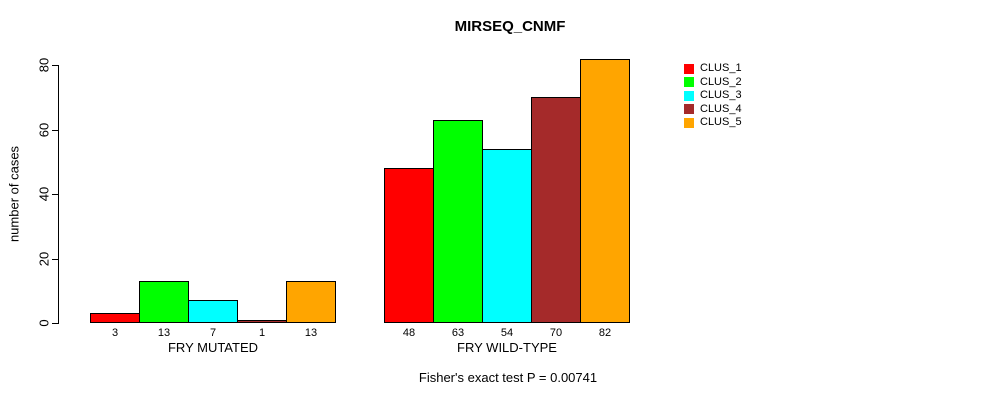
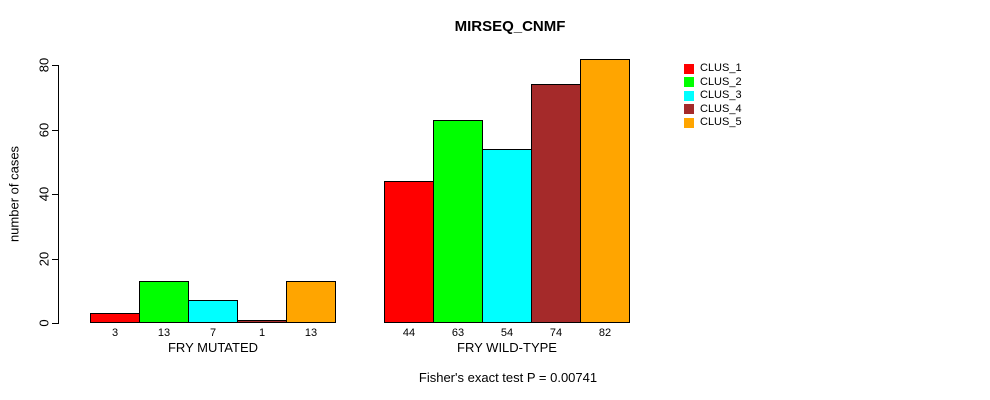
CLUS_1/FRY WILD-TYPE: 48 -> 44
CLUS_4/FRY WILD-TYPE: 70 -> 74
